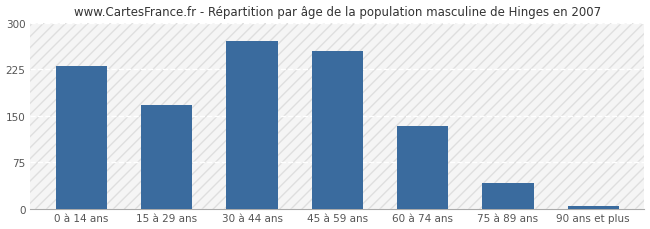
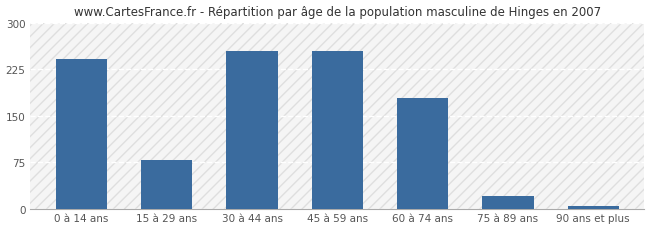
0 à 14 ans: 230 -> 242
15 à 29 ans: 168 -> 78
30 à 44 ans: 270 -> 254
60 à 74 ans: 133 -> 178
75 à 89 ans: 42 -> 20
